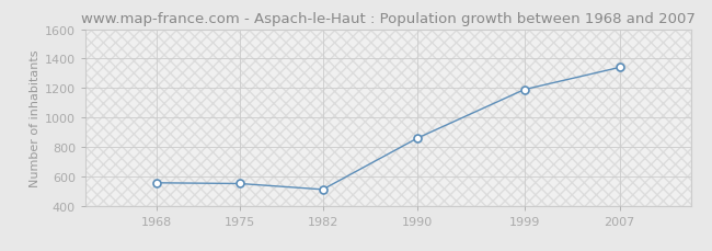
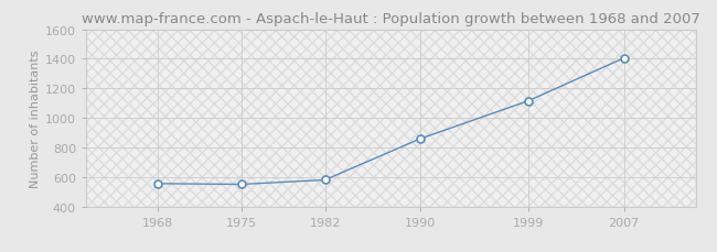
1982: 510 -> 580
1999: 1190 -> 1120
2007: 1340 -> 1400
